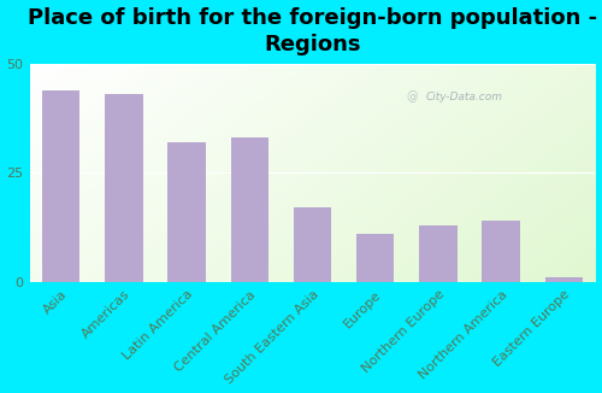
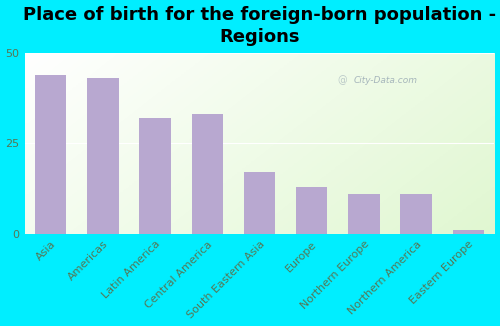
Europe: 11 -> 13
Northern Europe: 13 -> 11
Northern America: 14 -> 11
